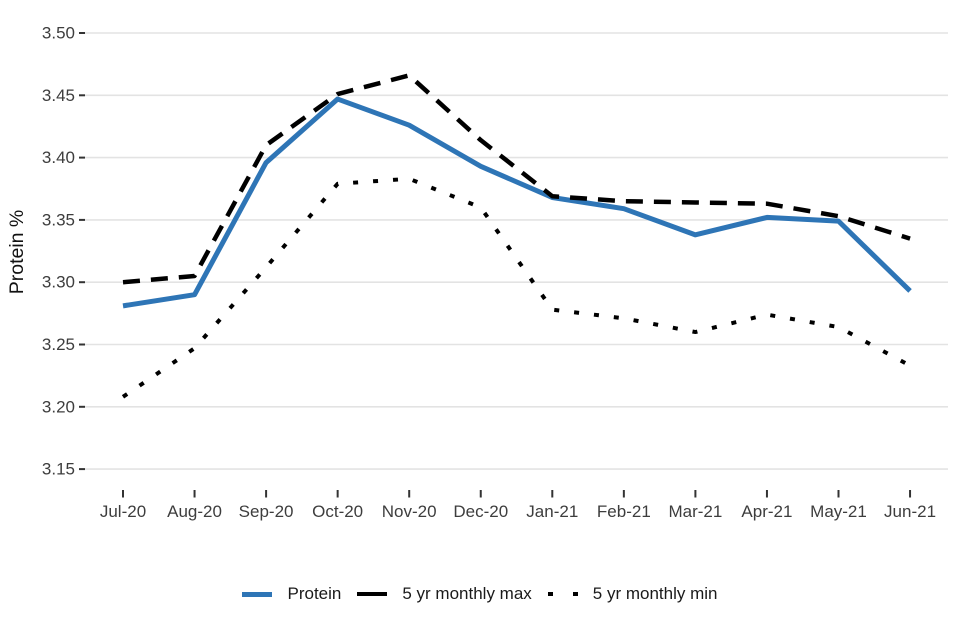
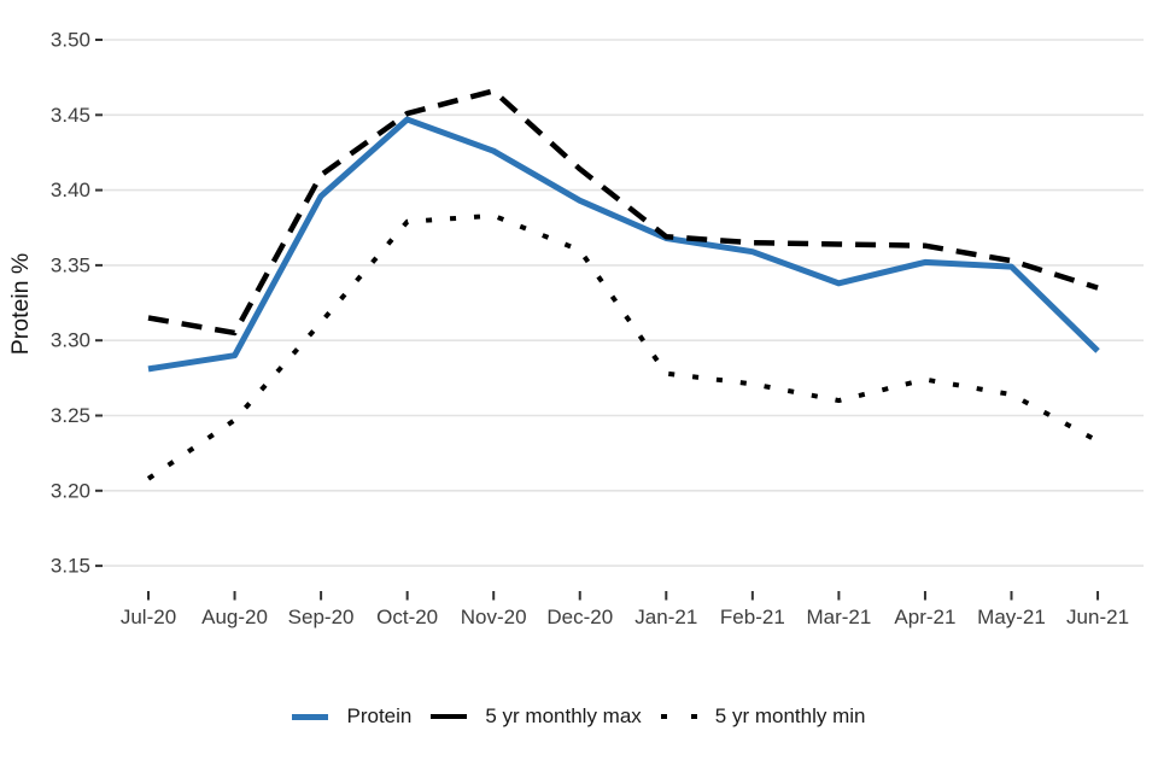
5 yr monthly max/Jul-20: 3.300 -> 3.315
